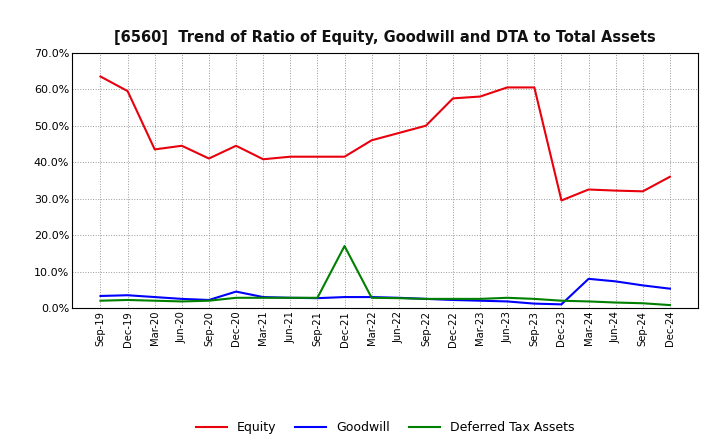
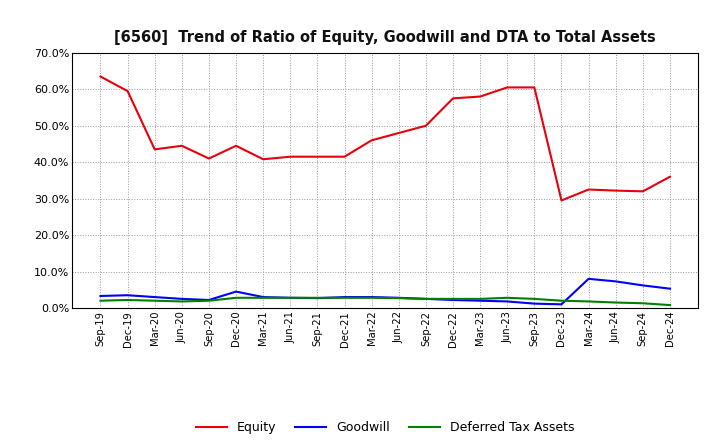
Deferred Tax Assets/Dec-21: 17.0% -> 2.8%
